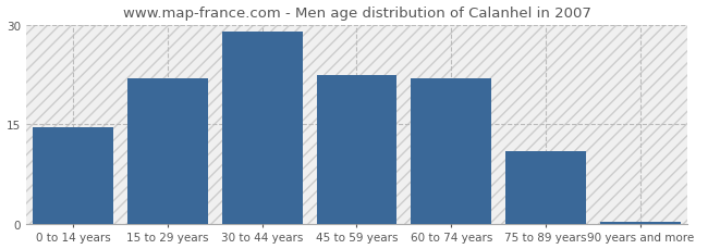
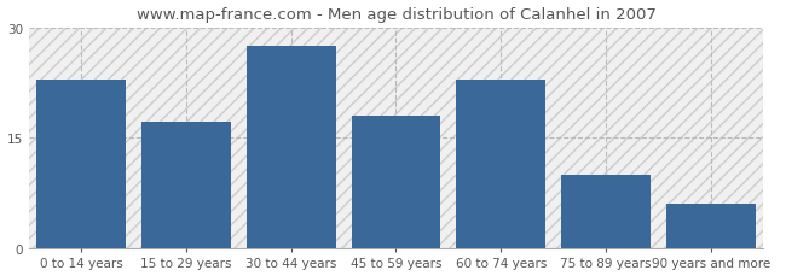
0 to 14 years: 14.5 -> 23.0
15 to 29 years: 22.0 -> 17.2
30 to 44 years: 29.0 -> 27.6
45 to 59 years: 22.5 -> 18.0
60 to 74 years: 22.0 -> 23.0
75 to 89 years: 11.0 -> 10.0
90 years and more: 0.3 -> 6.0
